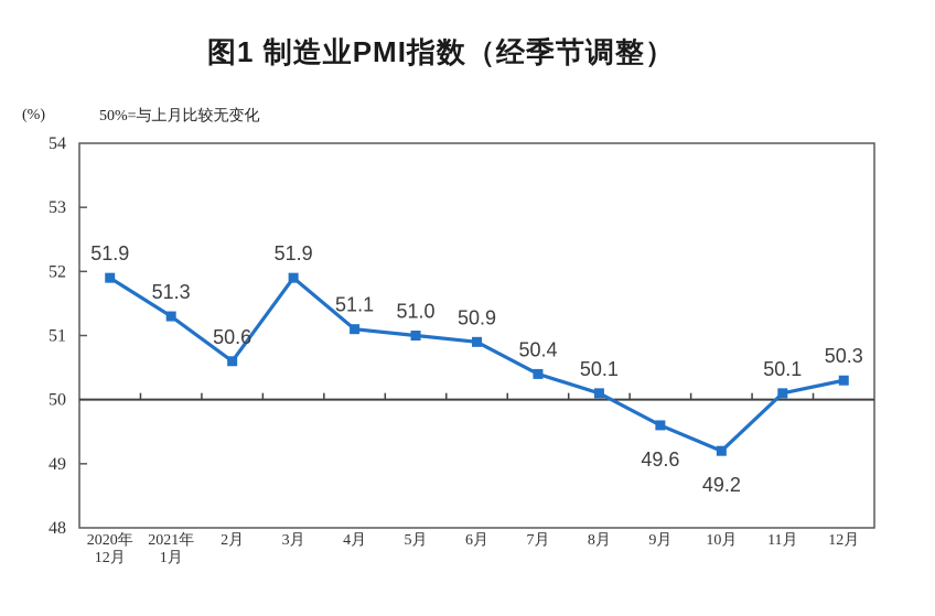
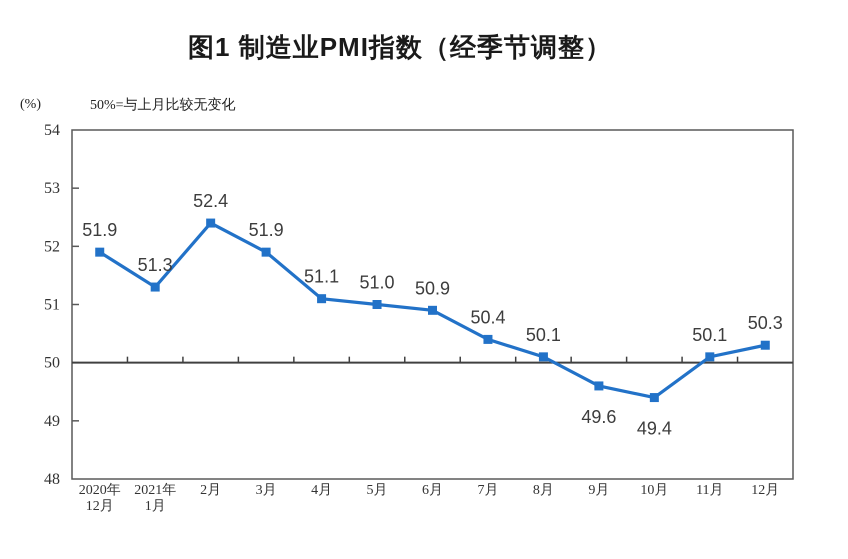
2月: 50.6 -> 52.4
10月: 49.2 -> 49.4
